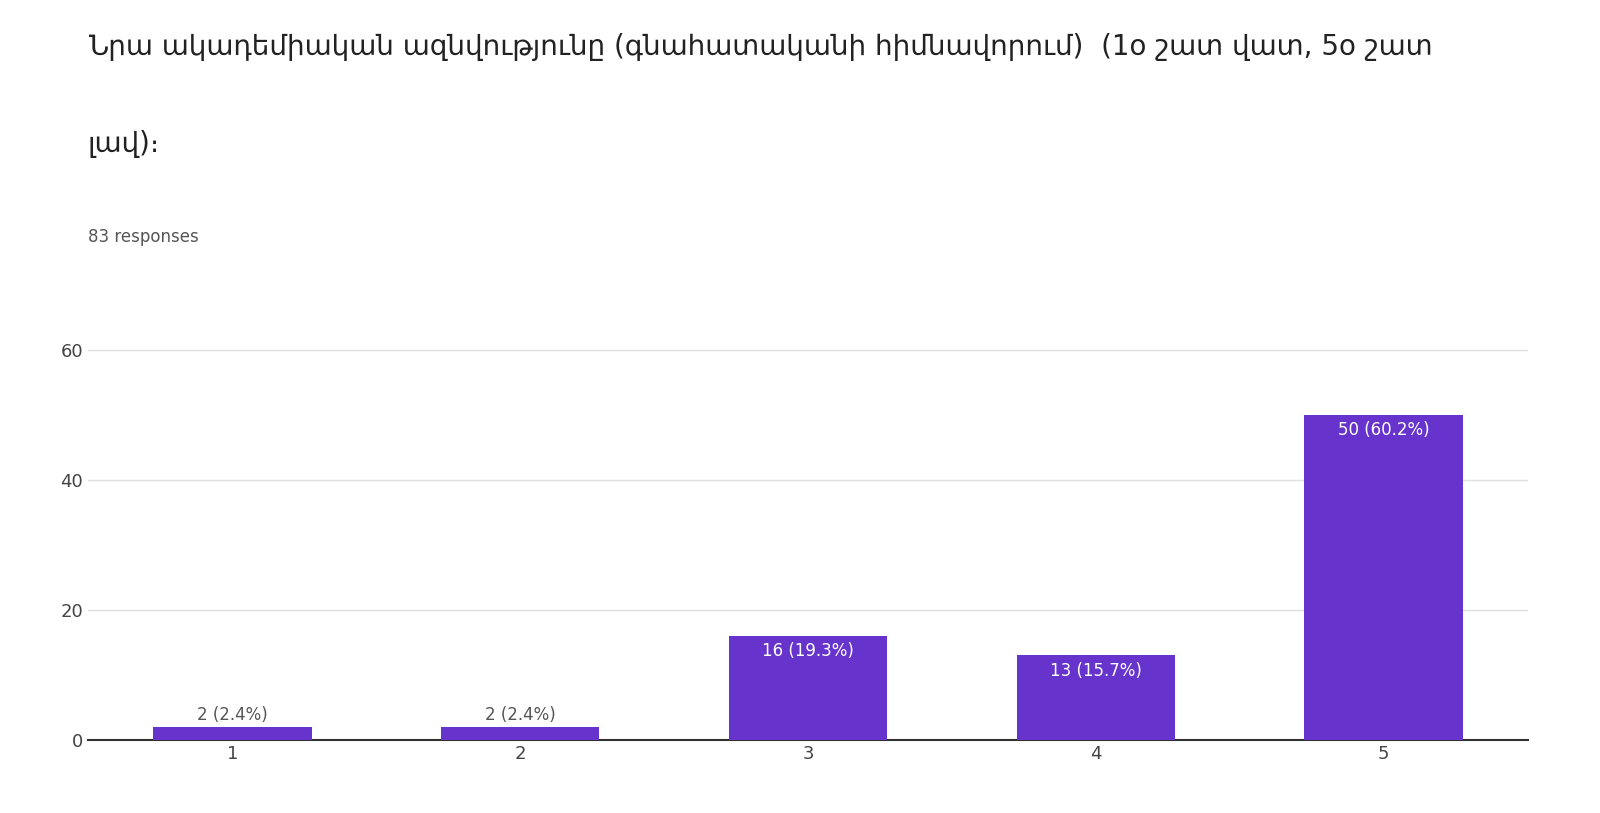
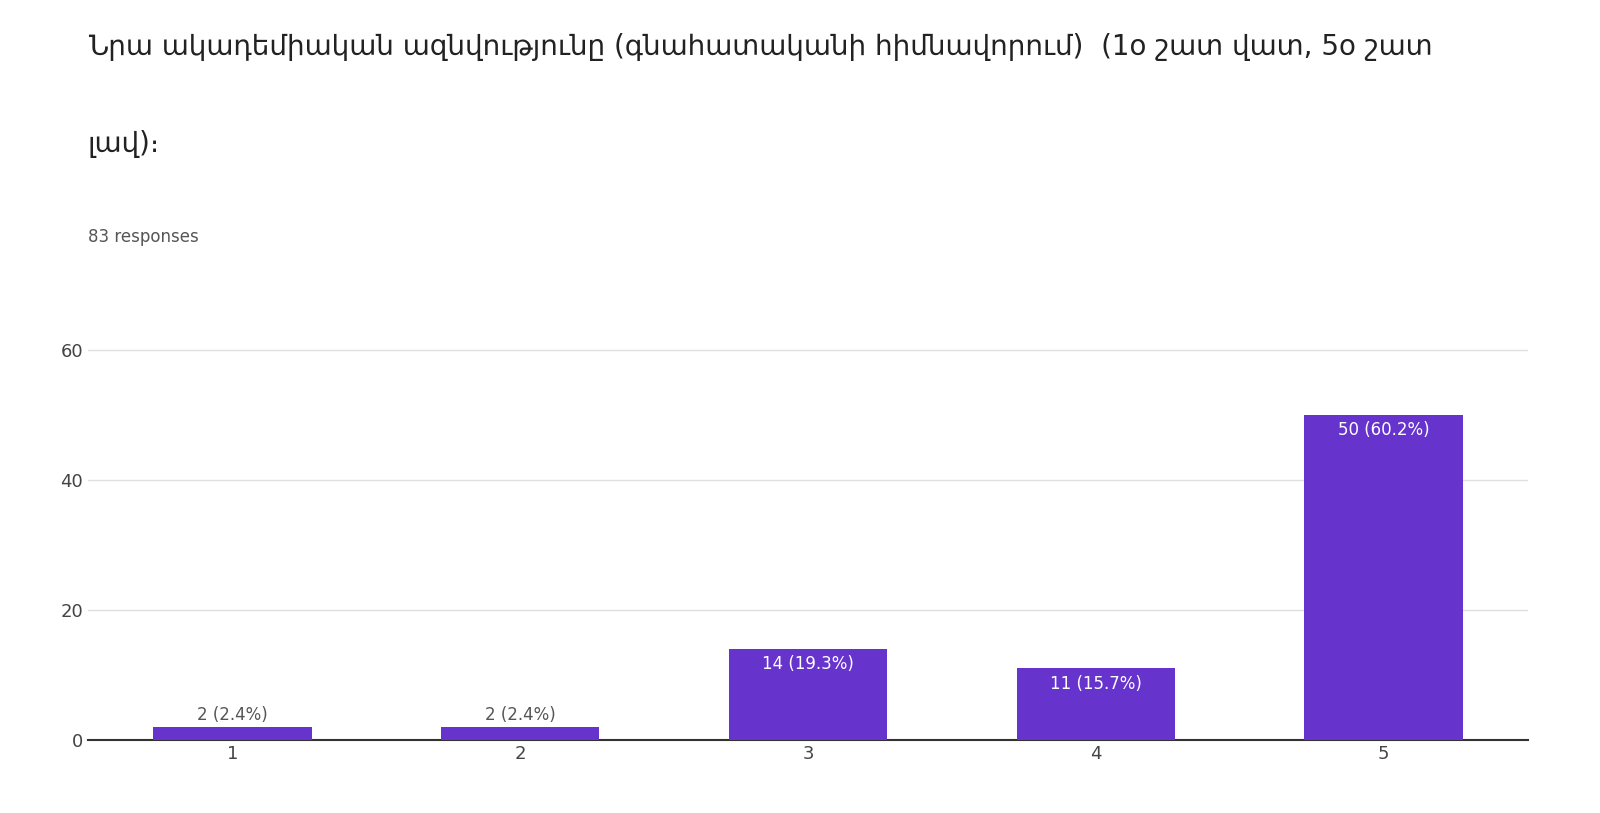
3: 16 -> 14
4: 13 -> 11
